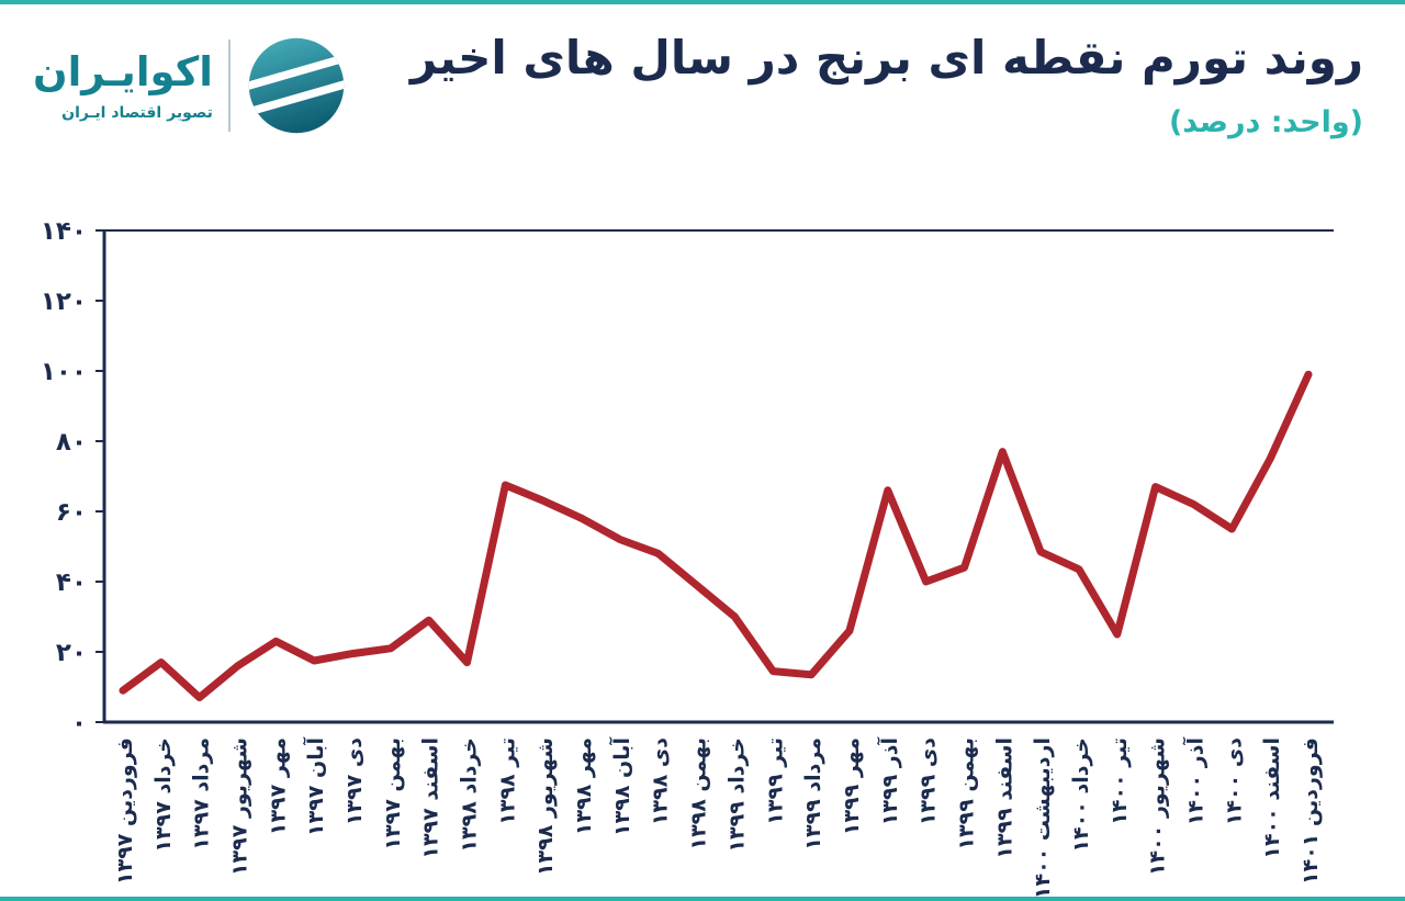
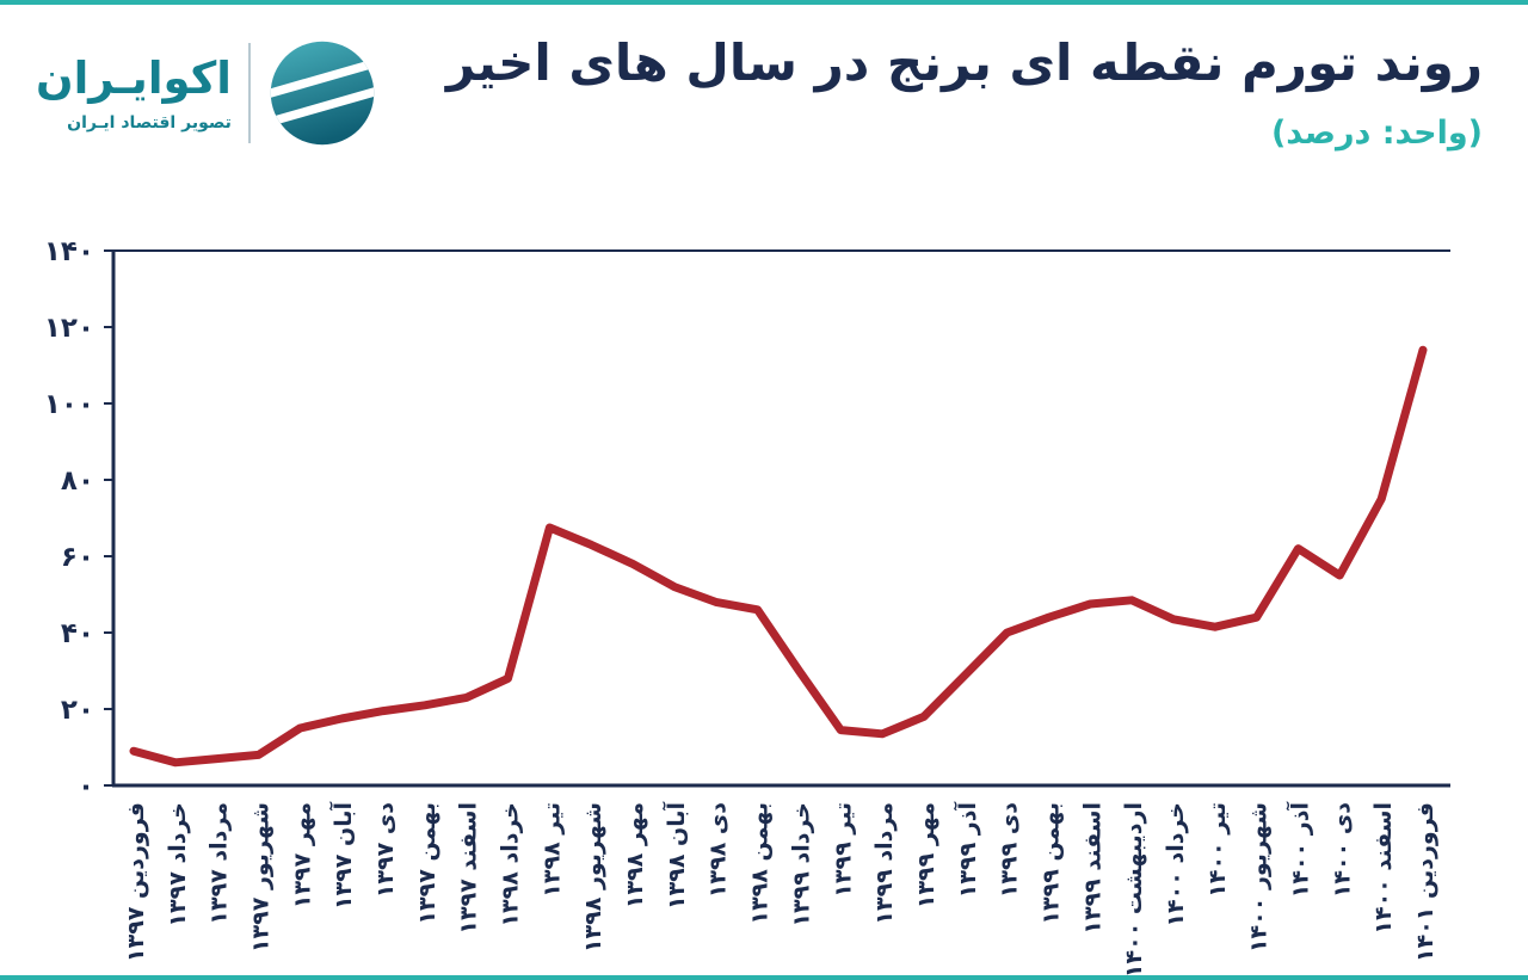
خرداد ۱۳۹۷: 17 -> 6
شهریور ۱۳۹۷: 16 -> 8
مهر ۱۳۹۷: 23 -> 15
اسفند ۱۳۹۷: 29 -> 23
خرداد ۱۳۹۸: 17 -> 28
بهمن ۱۳۹۸: 39 -> 46
مهر ۱۳۹۹: 26 -> 18
آذر ۱۳۹۹: 66 -> 29
اسفند ۱۳۹۹: 77 -> 48
تیر ۱۴۰۰: 25 -> 42
شهریور ۱۴۰۰: 67 -> 44
فروردین ۱۴۰۱: 99 -> 114
